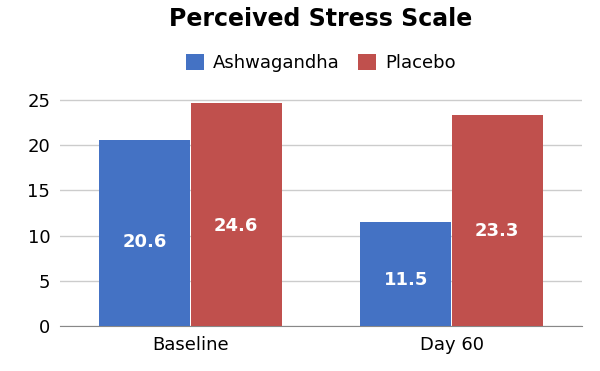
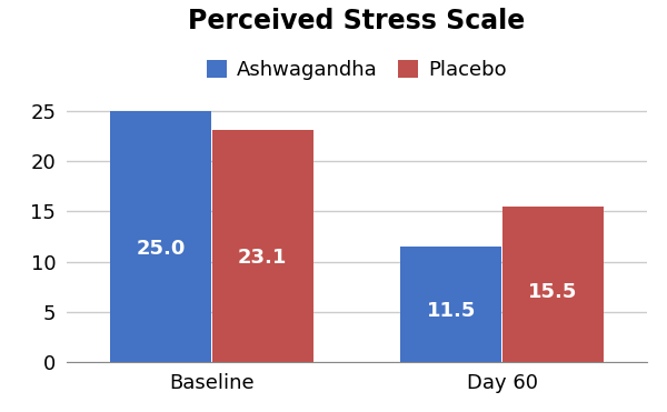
Ashwagandha/Baseline: 20.6 -> 25.0
Placebo/Baseline: 24.6 -> 23.1
Placebo/Day 60: 23.3 -> 15.5
